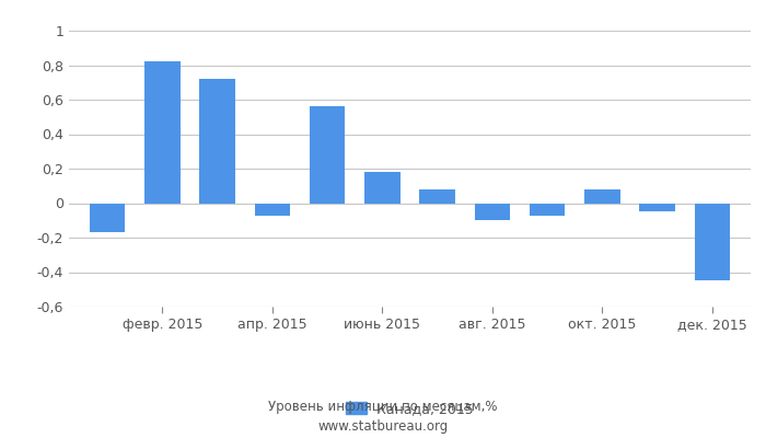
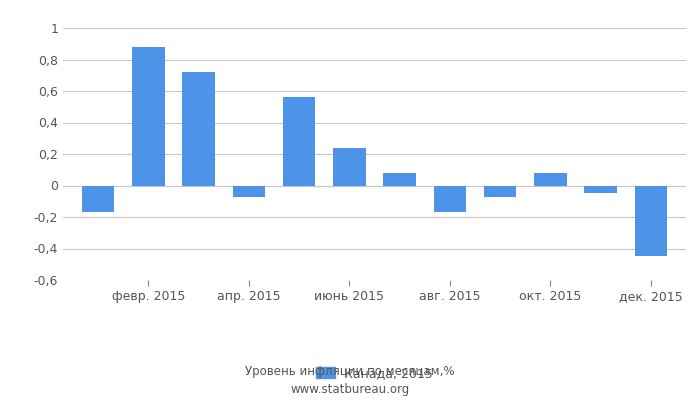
февр. 2015: 0,82 -> 0,88
июнь 2015: 0,18 -> 0,24
авг. 2015: -0,10 -> -0,17
